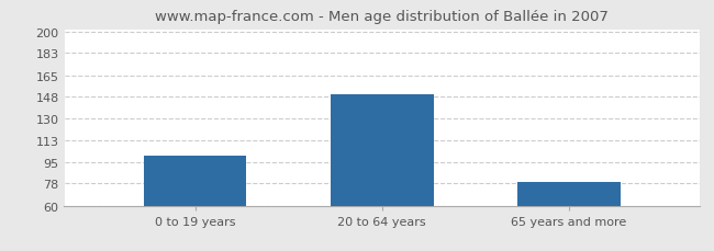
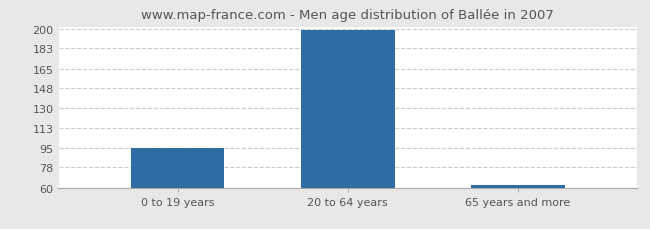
0 to 19 years: 100 -> 95
20 to 64 years: 150 -> 199
65 years and more: 79 -> 62
